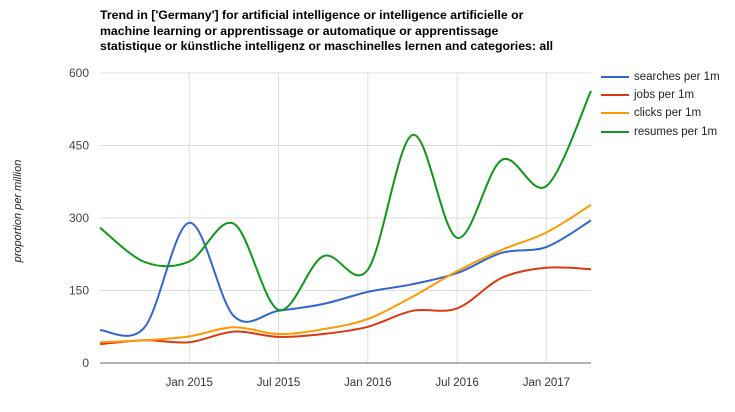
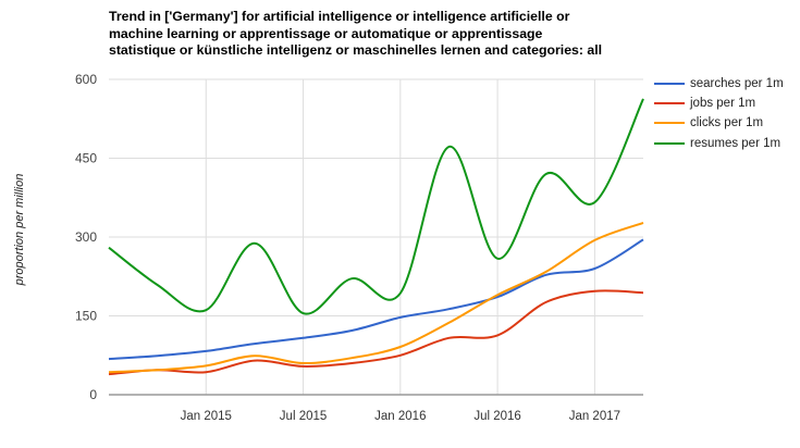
searches per 1m/Jan 2015: 290 -> 80
resumes per 1m/Jan 2015: 210 -> 160
resumes per 1m/Jul 2015: 110 -> 160
clicks per 1m/Jan 2017: 270 -> 290
